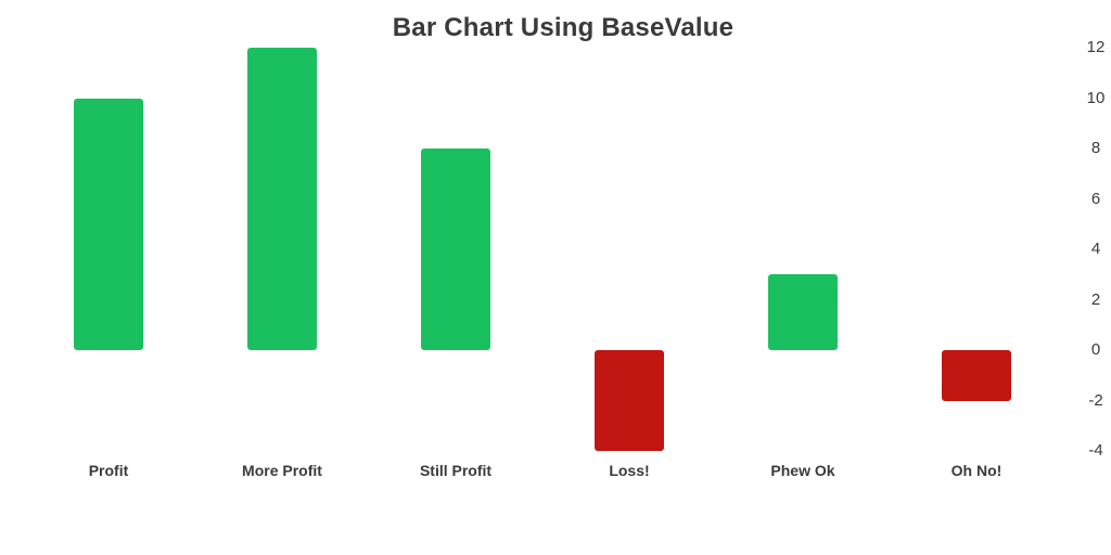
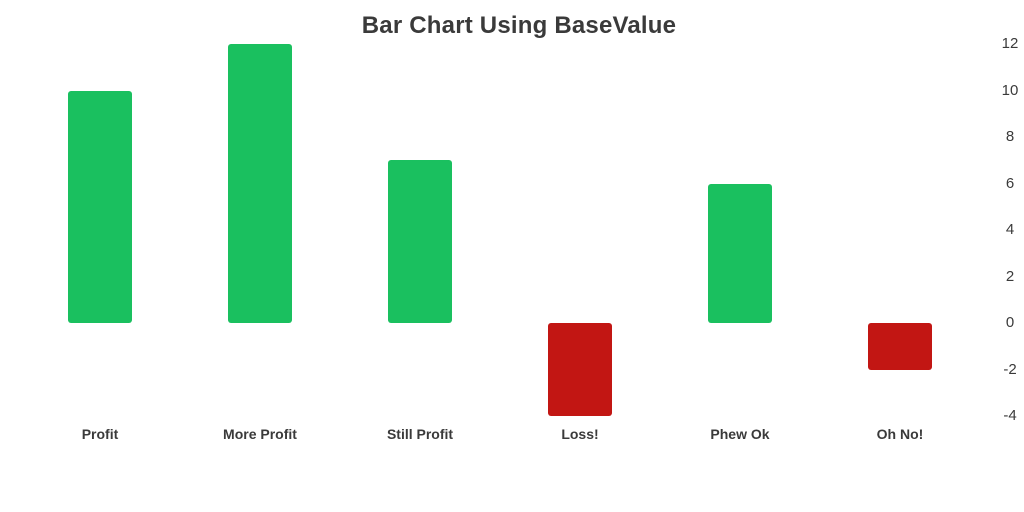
Still Profit: 8 -> 7
Phew Ok: 3 -> 6
